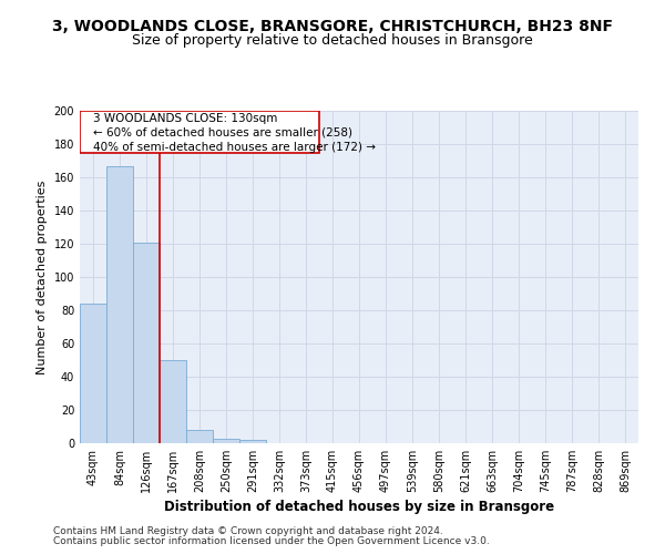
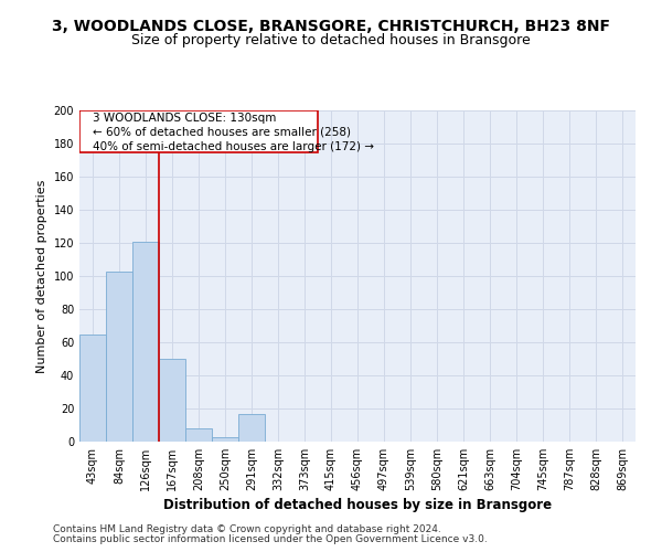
43sqm: 84 -> 65
84sqm: 167 -> 103
291sqm: 2 -> 17
